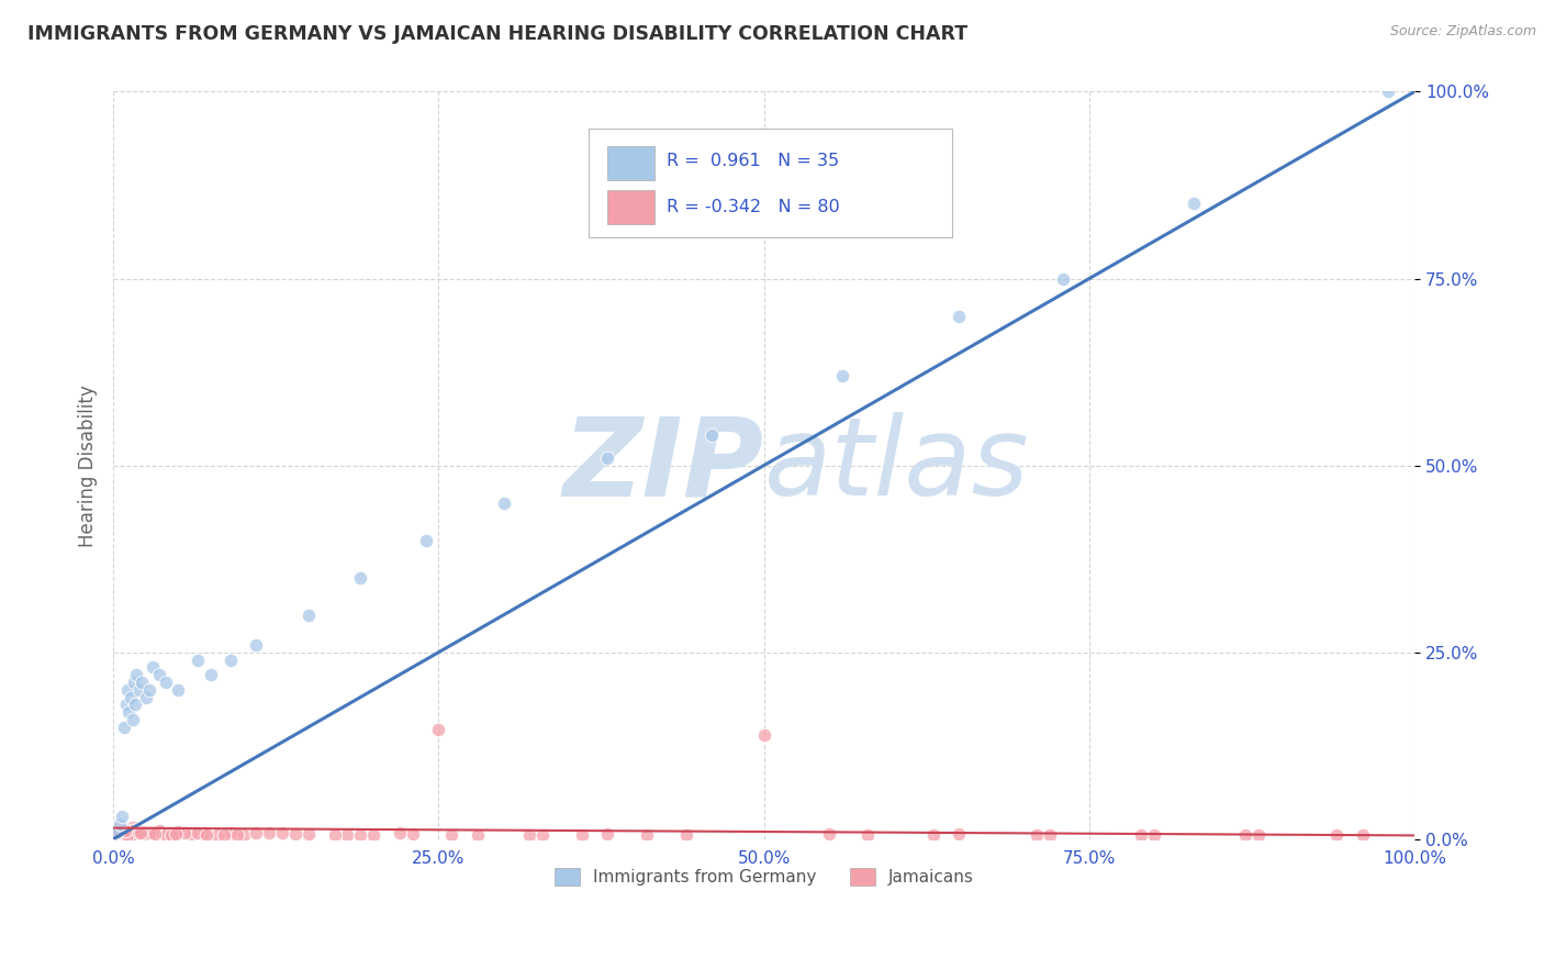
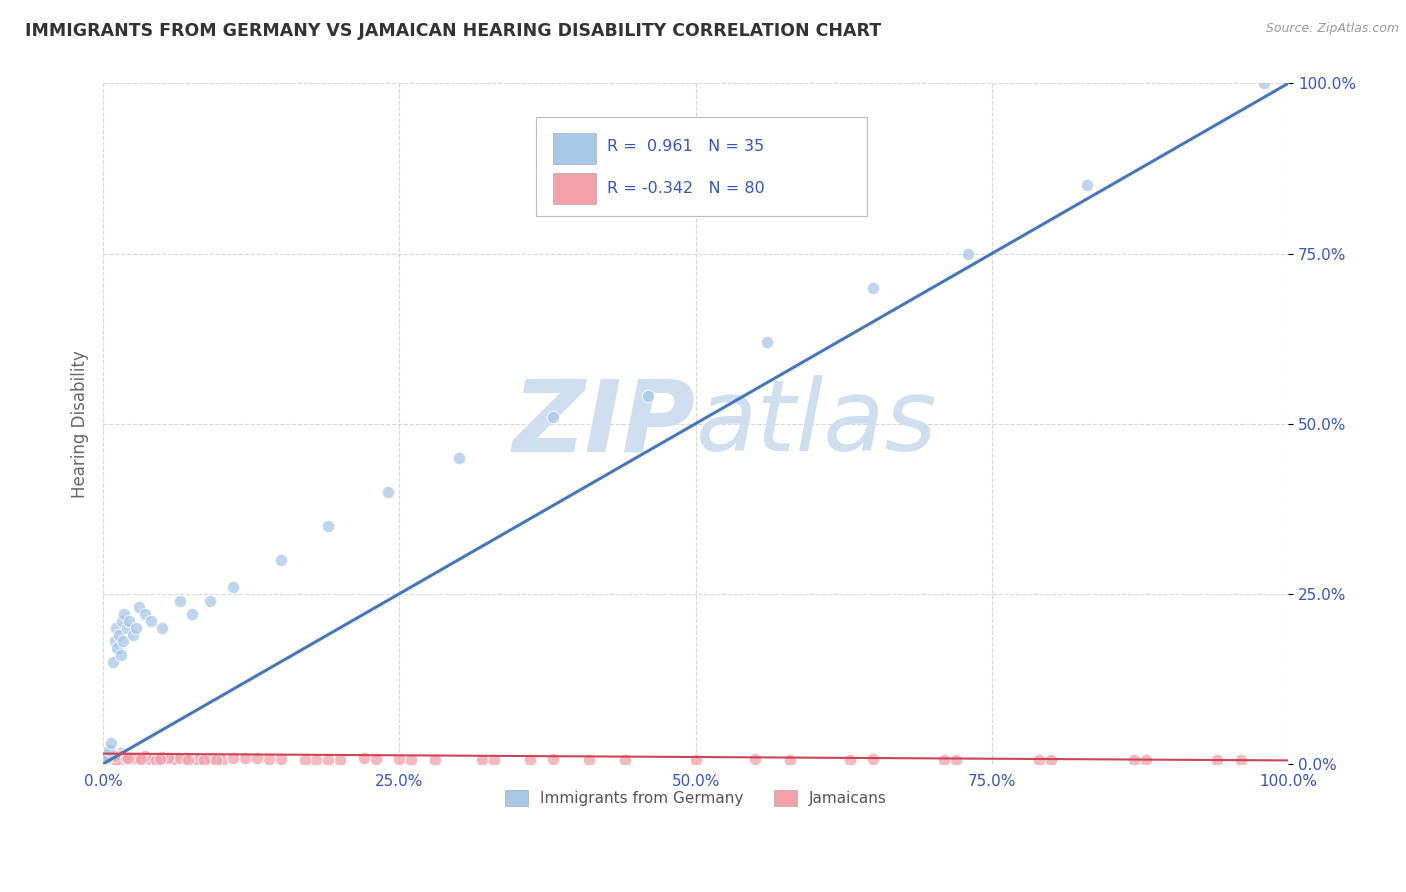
Jamaicans/25.0%: 14.6% -> 0.7%
Jamaicans/50.0%: 14.0% -> 0.6%
